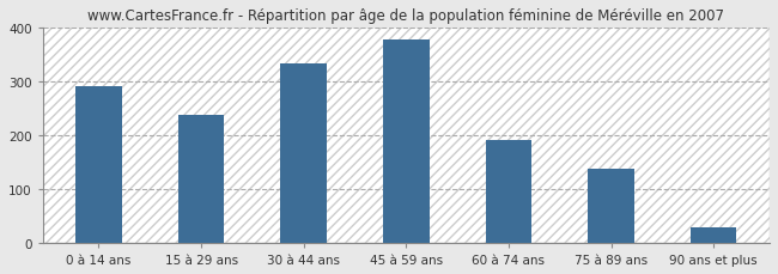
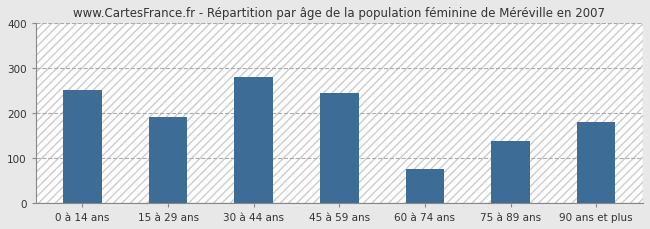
0 à 14 ans: 292 -> 250
15 à 29 ans: 238 -> 190
30 à 44 ans: 334 -> 280
45 à 59 ans: 378 -> 245
60 à 74 ans: 192 -> 75
90 ans et plus: 30 -> 180
